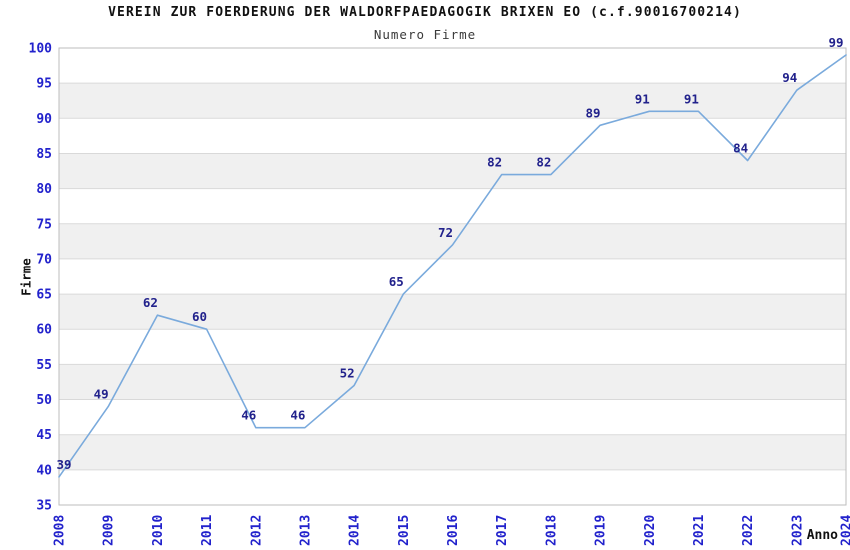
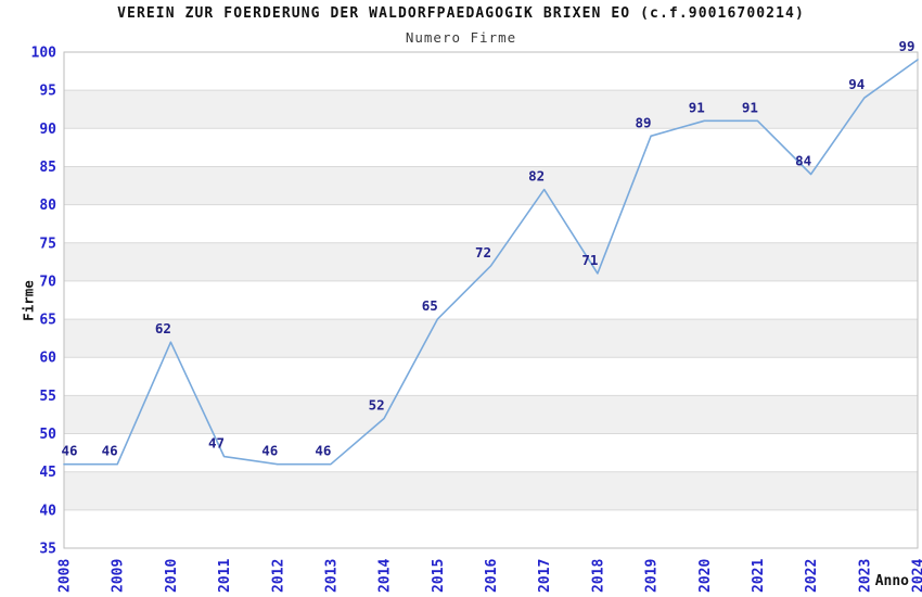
2008: 39 -> 46
2009: 49 -> 46
2011: 60 -> 47
2018: 82 -> 71
